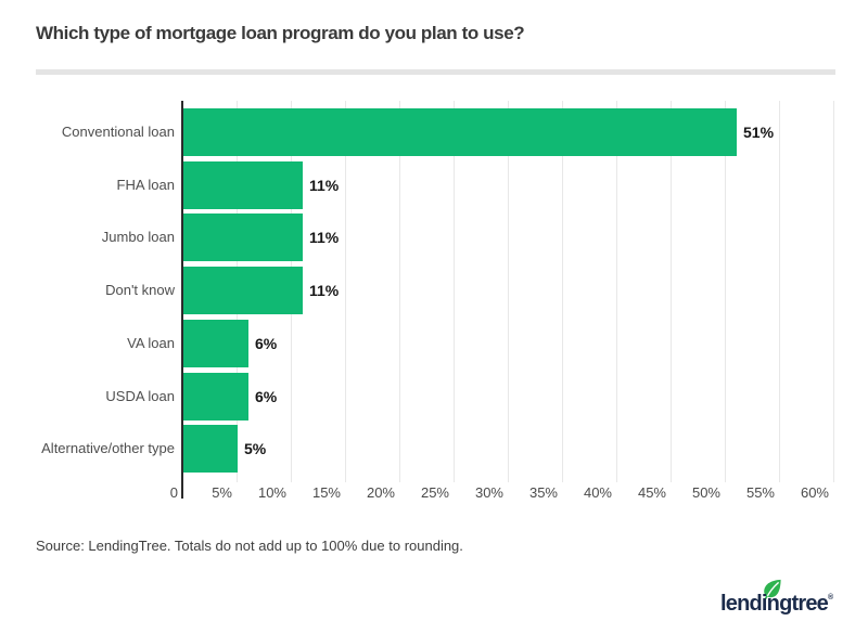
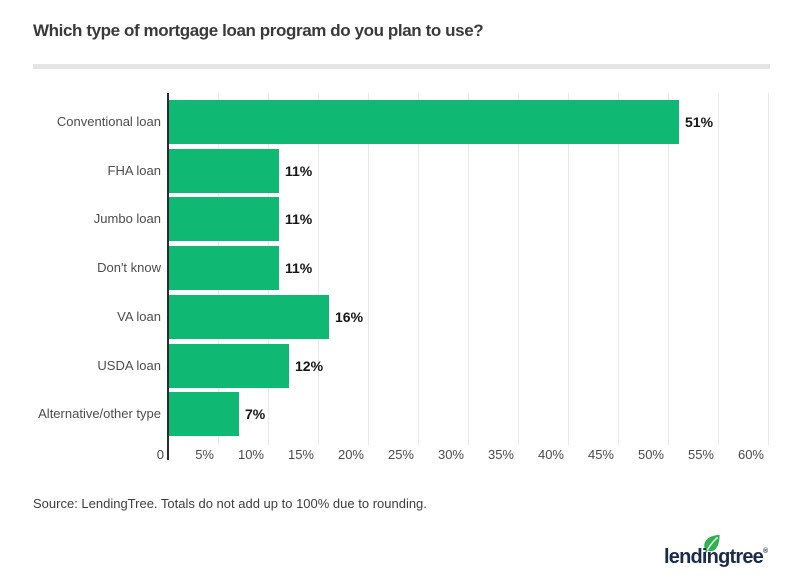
VA loan: 6% -> 16%
USDA loan: 6% -> 12%
Alternative/other type: 5% -> 7%
